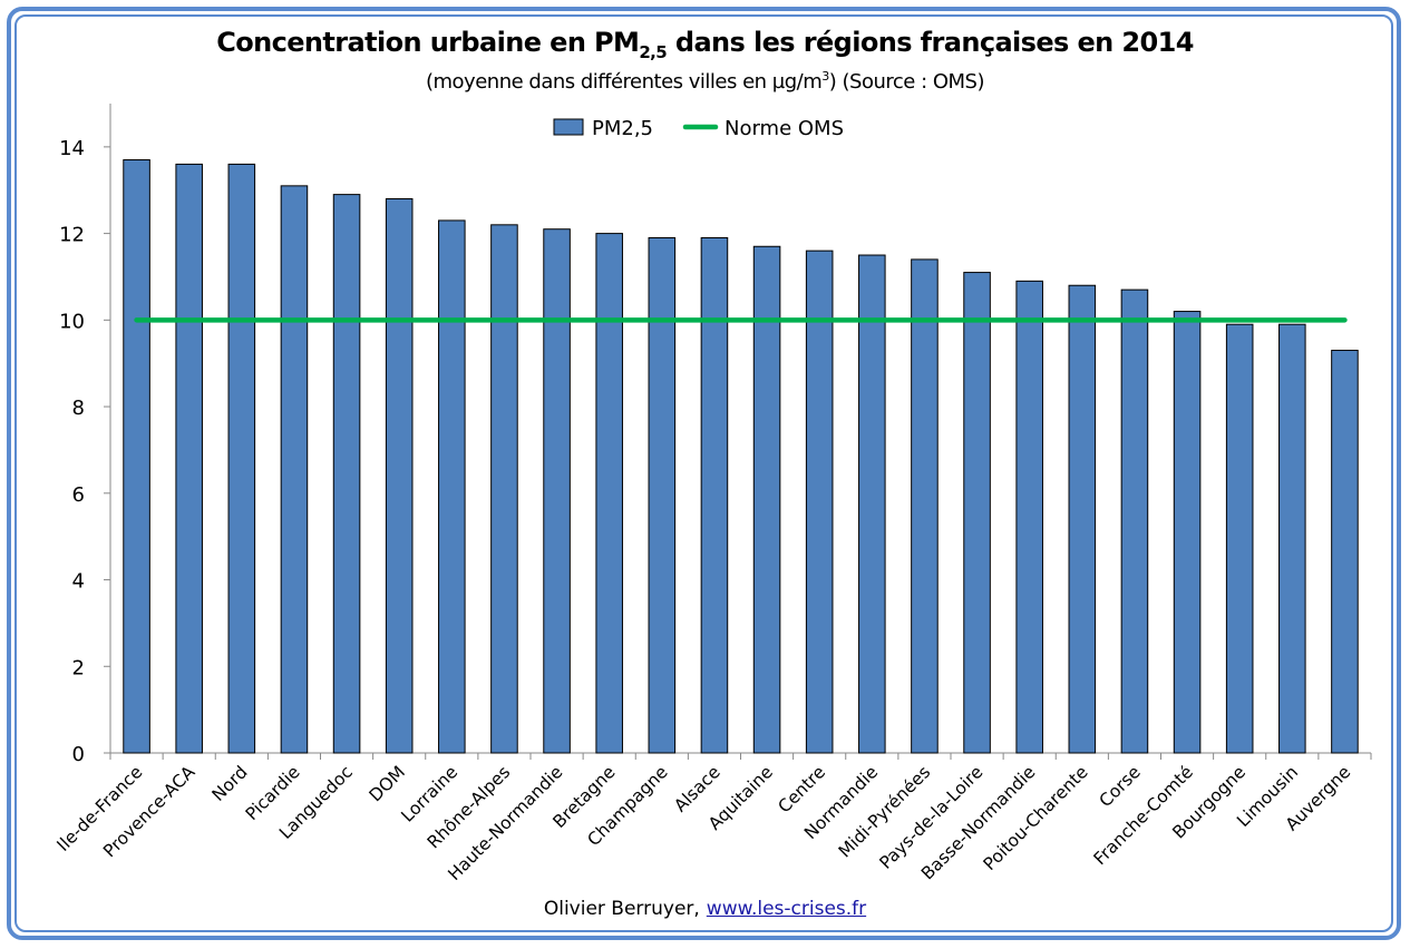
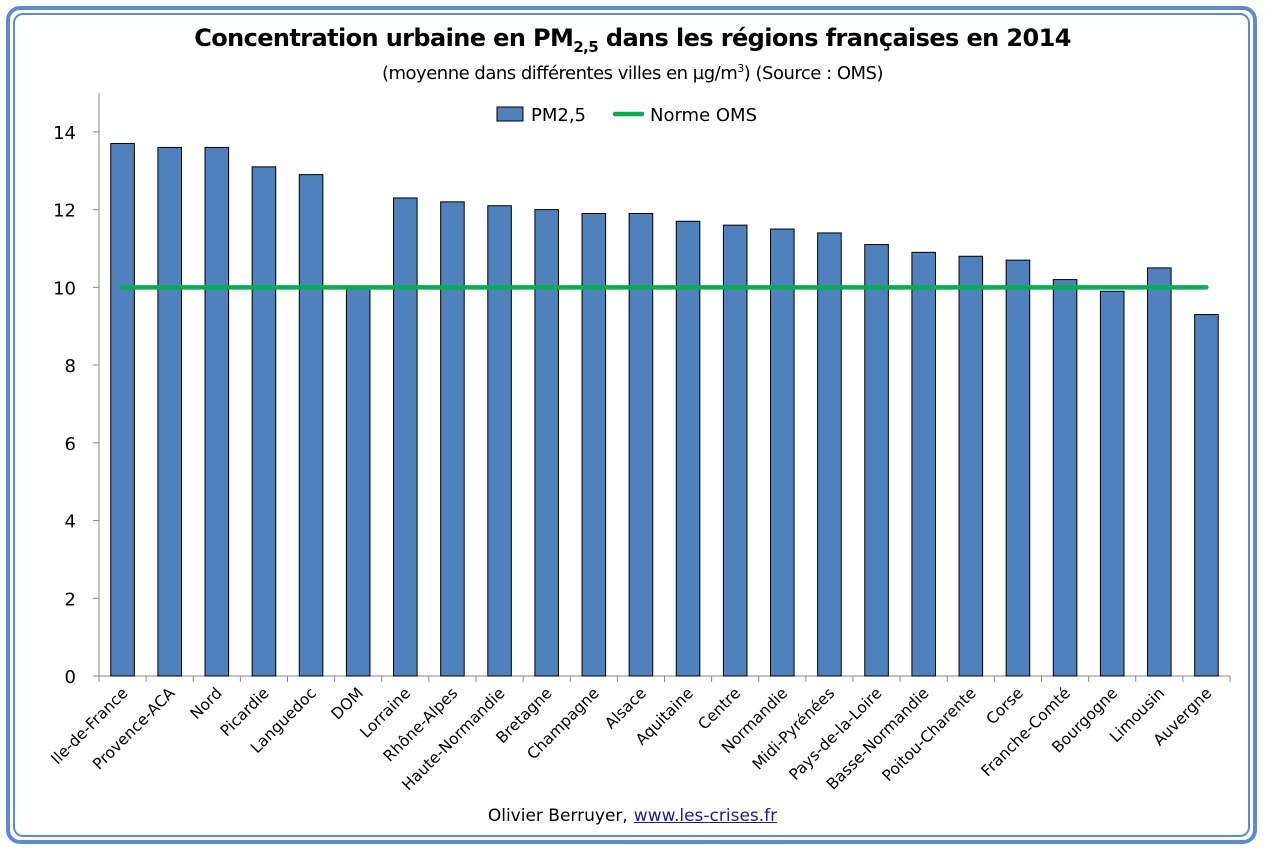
PM2,5/DOM: 12.8 -> 10.0
PM2,5/Limousin: 9.9 -> 10.5
